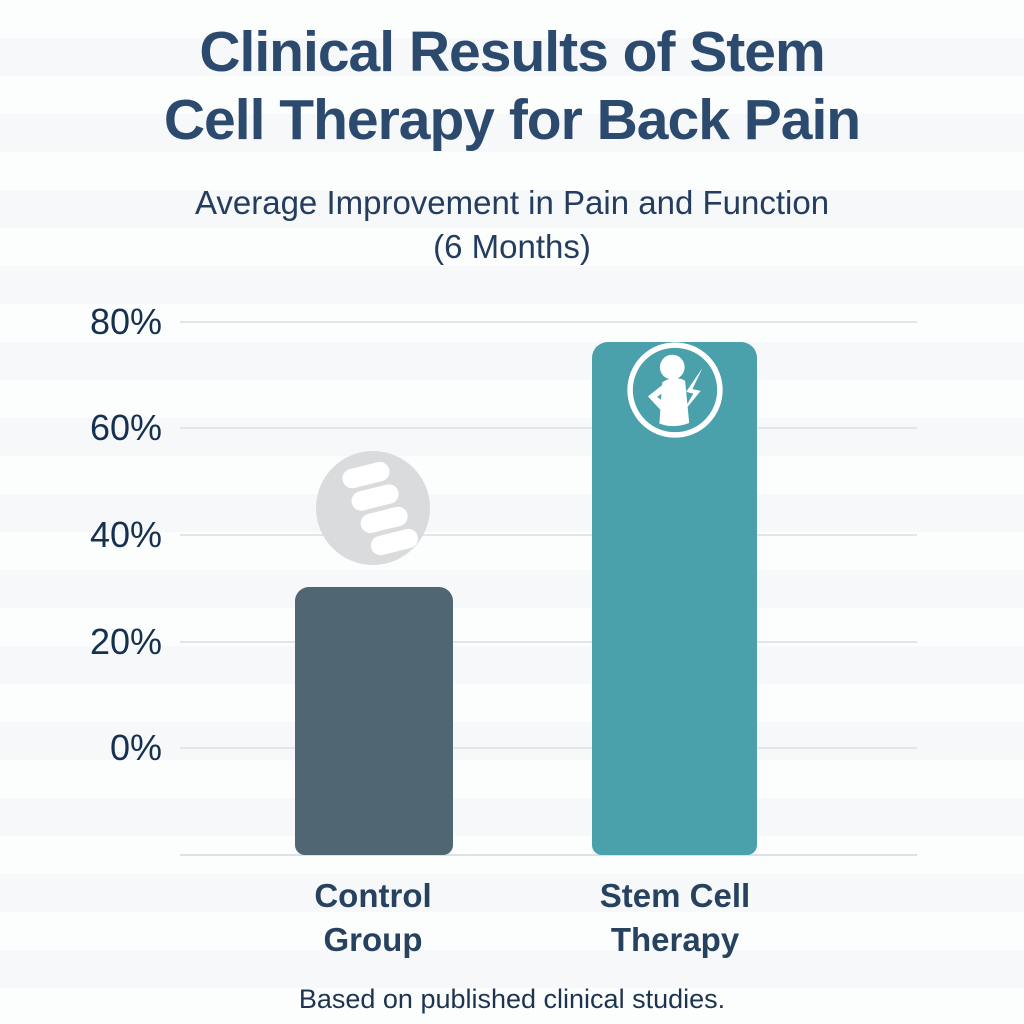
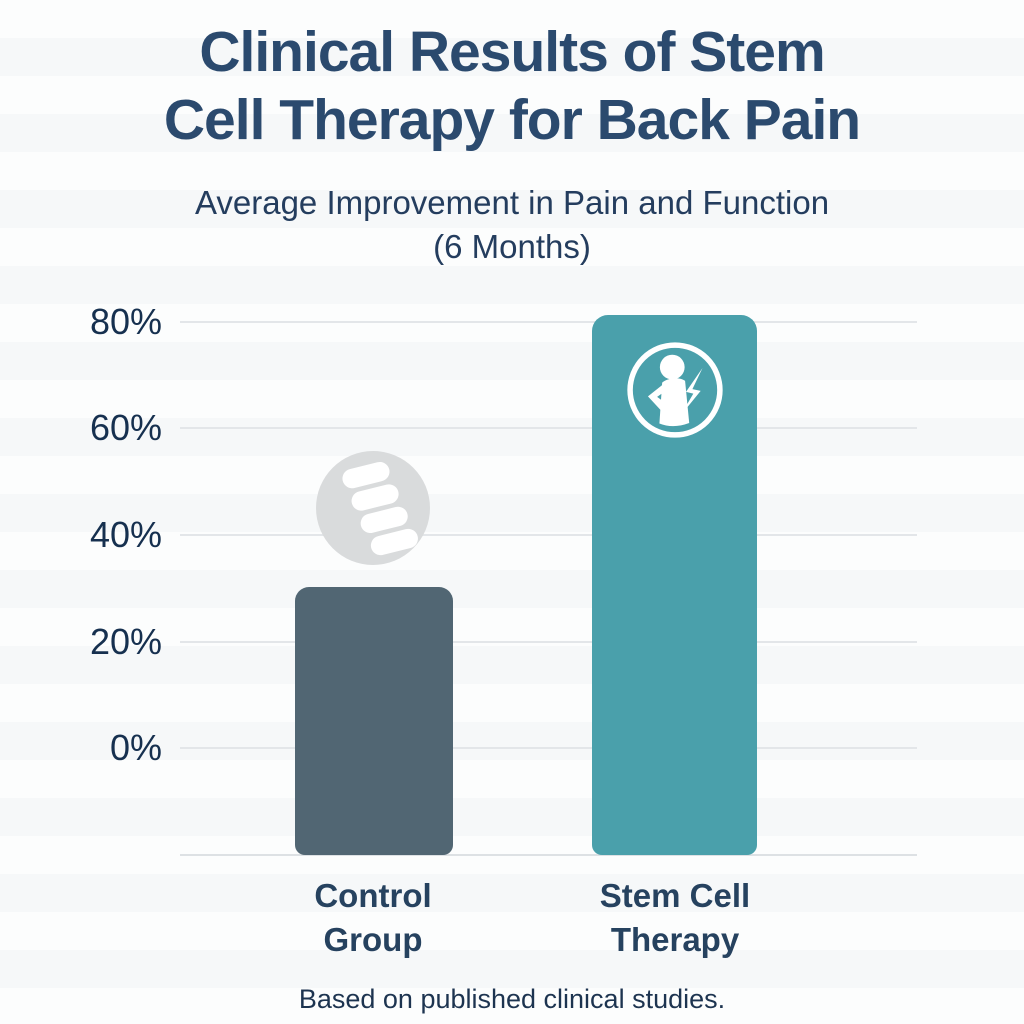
Stem Cell Therapy: 76% -> 81%
